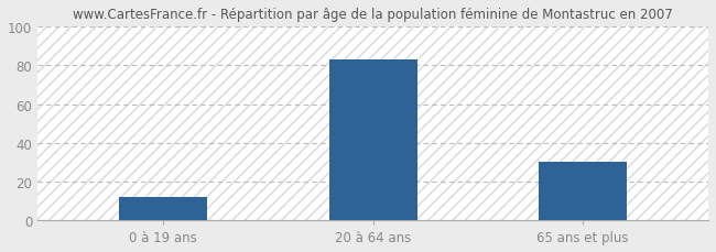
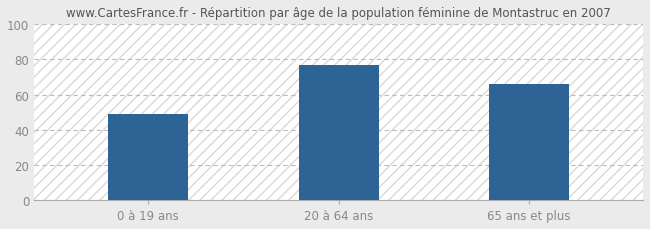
0 à 19 ans: 12 -> 49
20 à 64 ans: 83 -> 77
65 ans et plus: 30 -> 66
